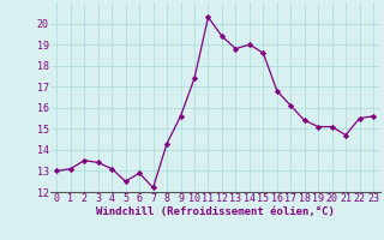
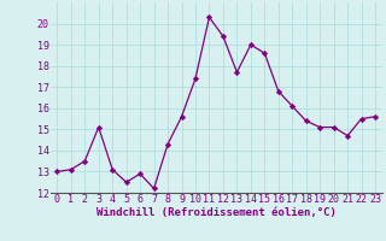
3: 13.4 -> 15.1
13: 18.8 -> 17.7
